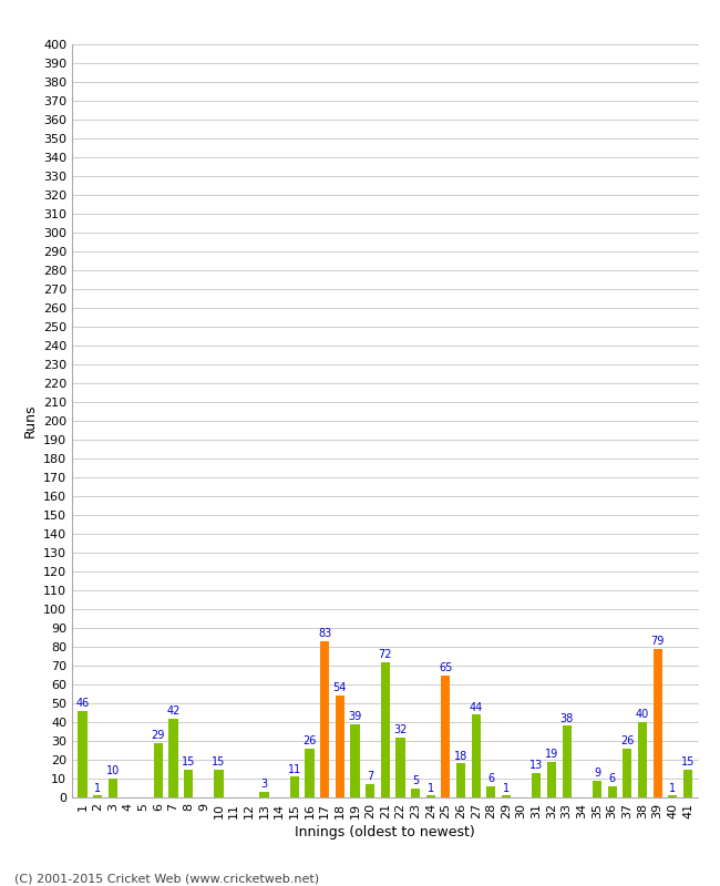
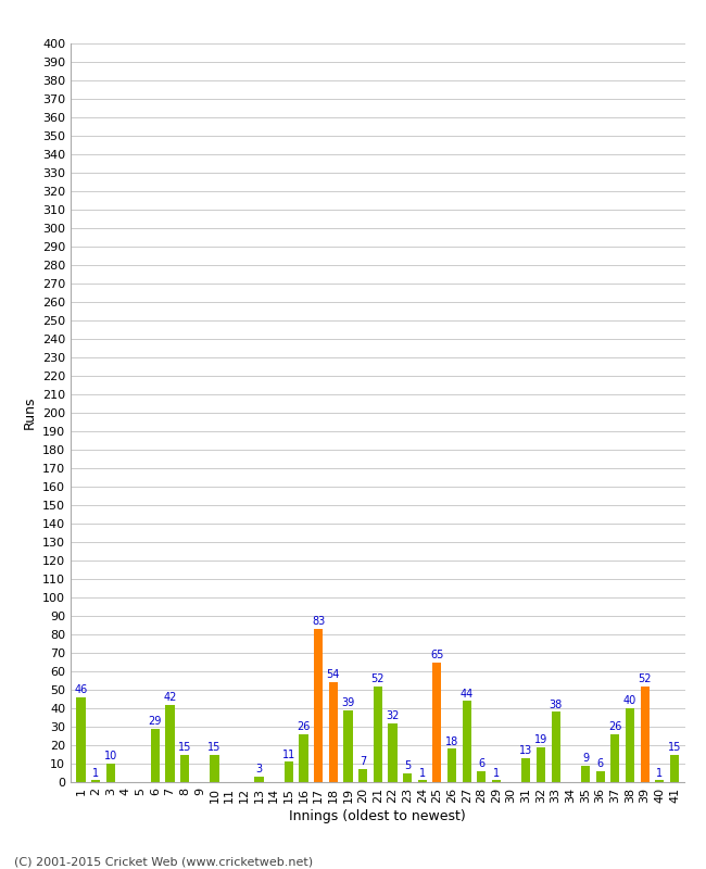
21: 72 -> 52
39: 79 -> 52
